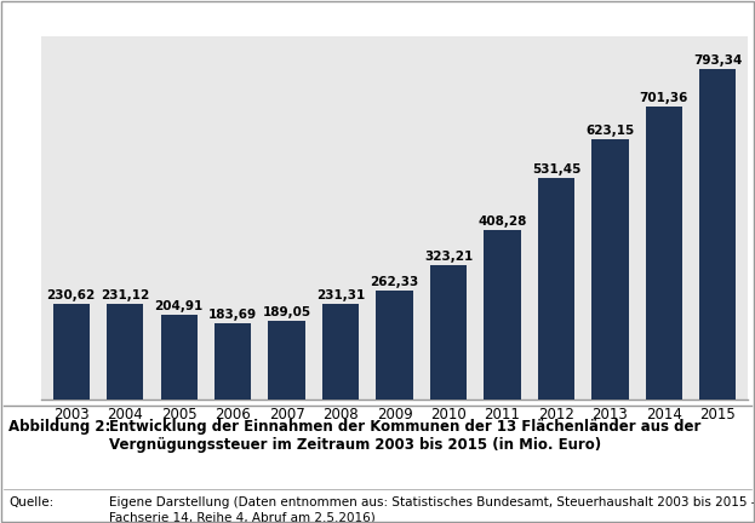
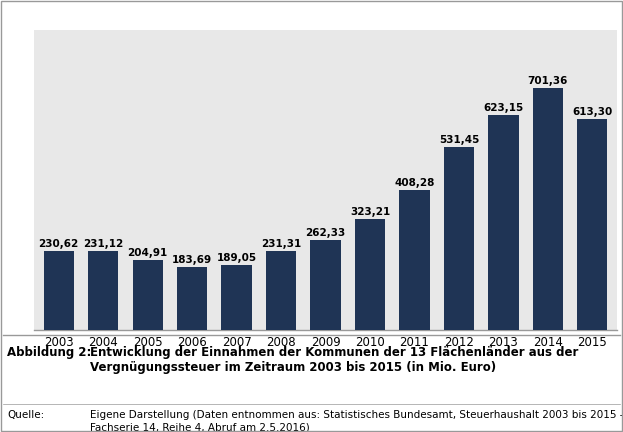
2015: 793,34 -> 613,30
